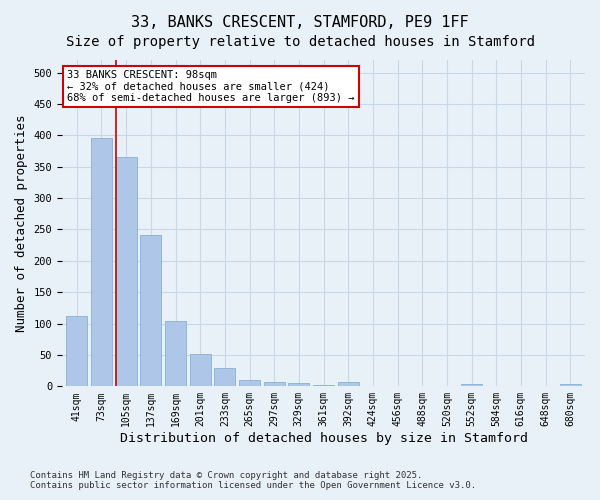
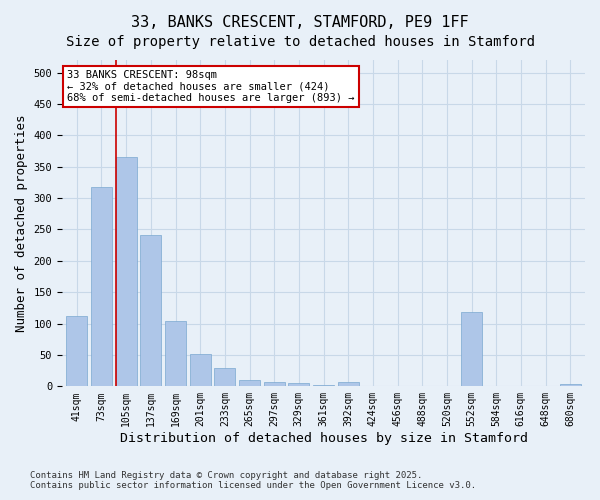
73sqm: 396 -> 318
552sqm: 3 -> 118
